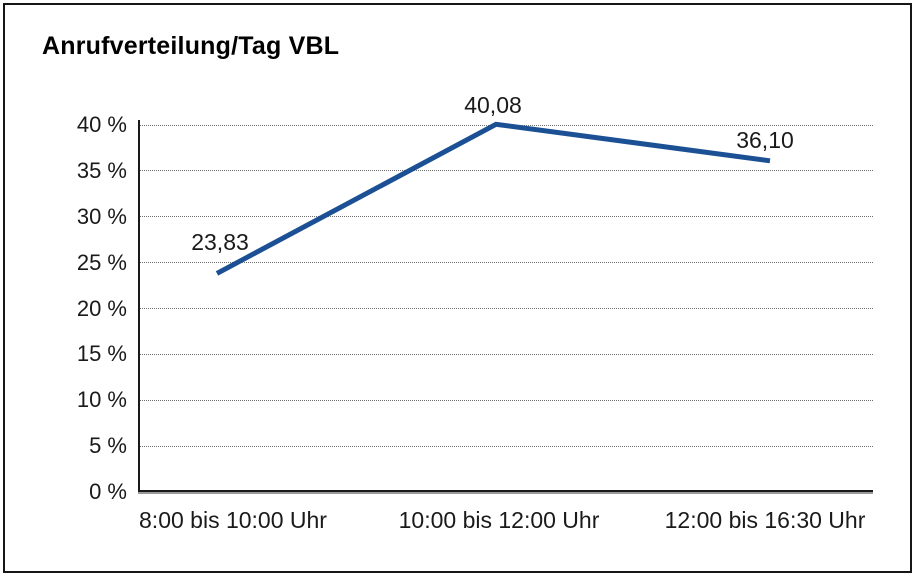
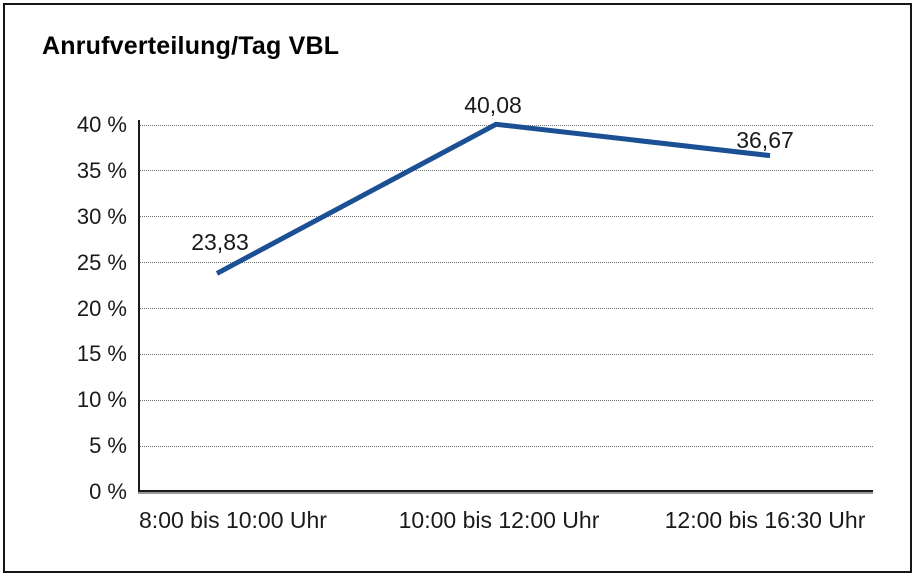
12:00 bis 16:30 Uhr: 36,10 -> 36,67
